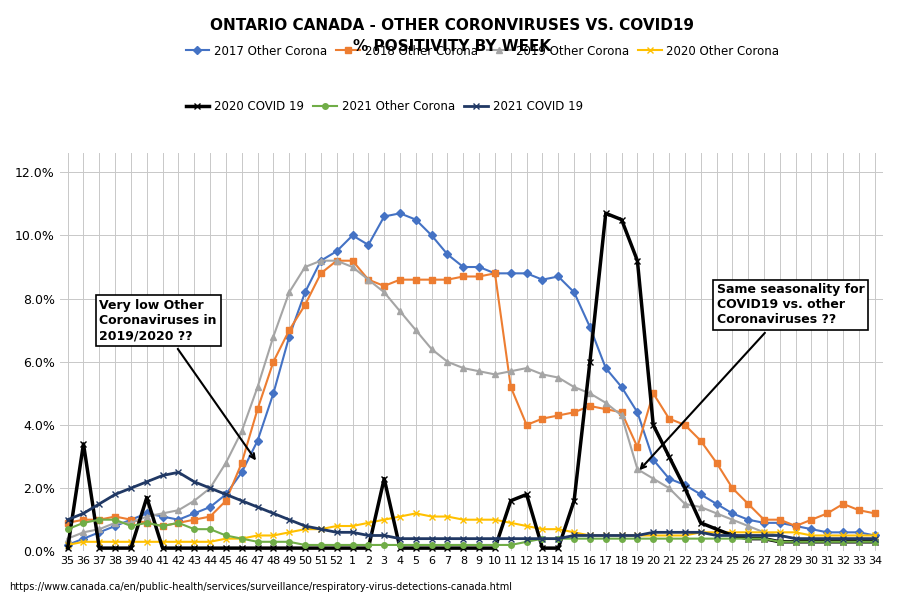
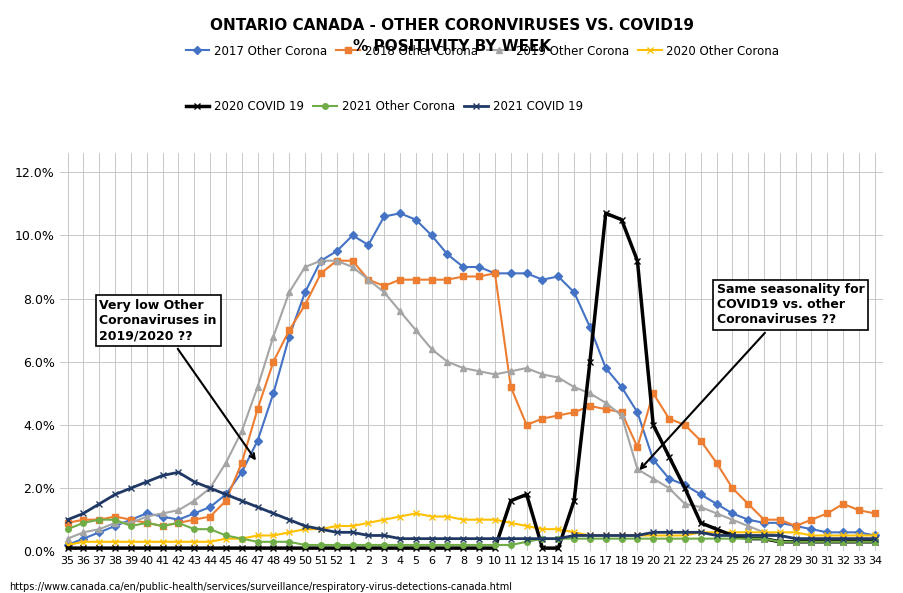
2020 COVID 19/36: 3.4% -> 0.1%
2020 COVID 19/40: 1.7% -> 0.1%
2020 COVID 19/3: 2.3% -> 0.1%
